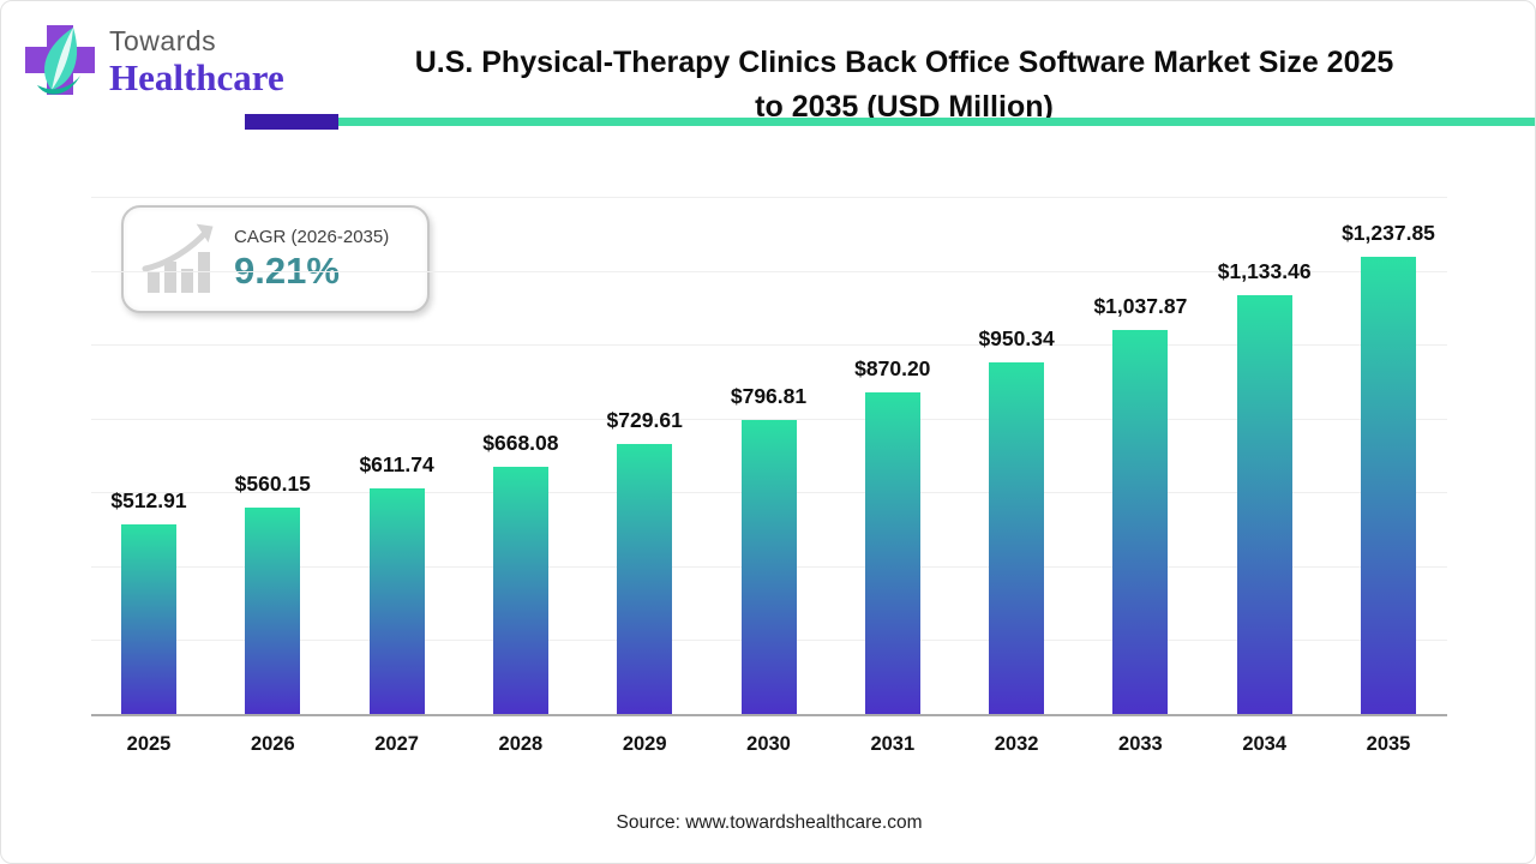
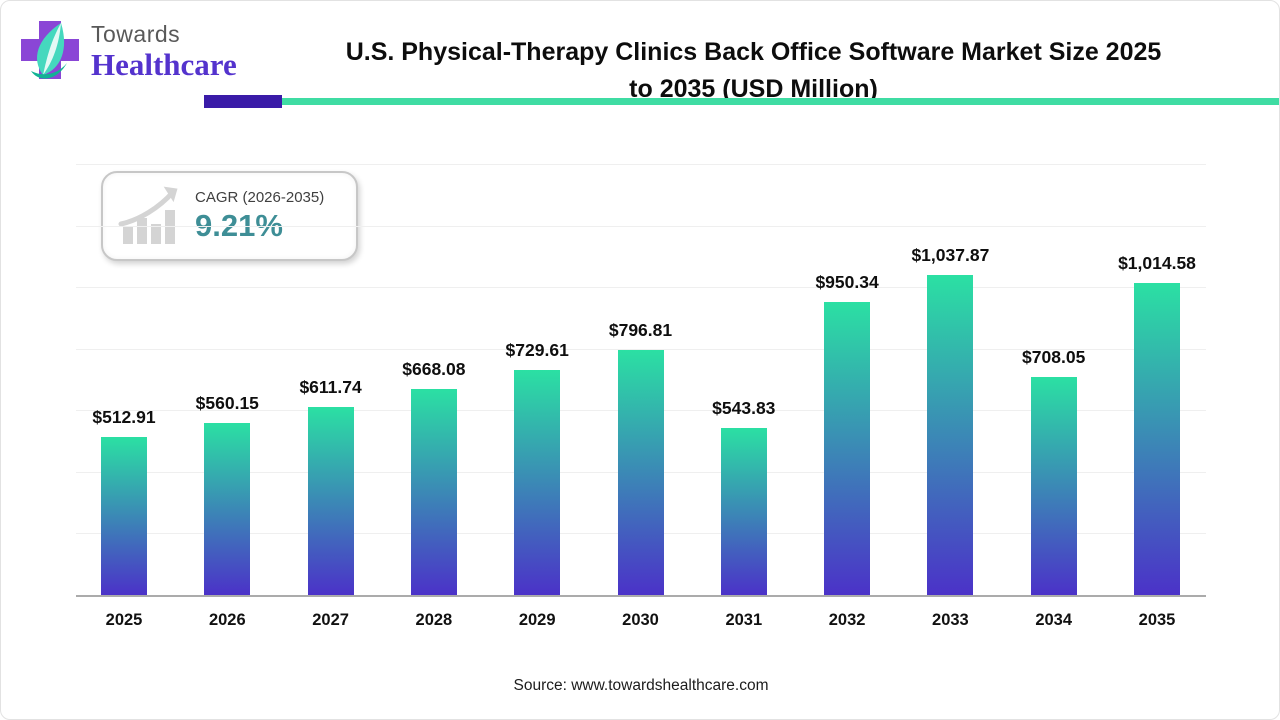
2031: $870.20 -> $543.83
2034: $1,133.46 -> $708.05
2035: $1,237.85 -> $1,014.58
